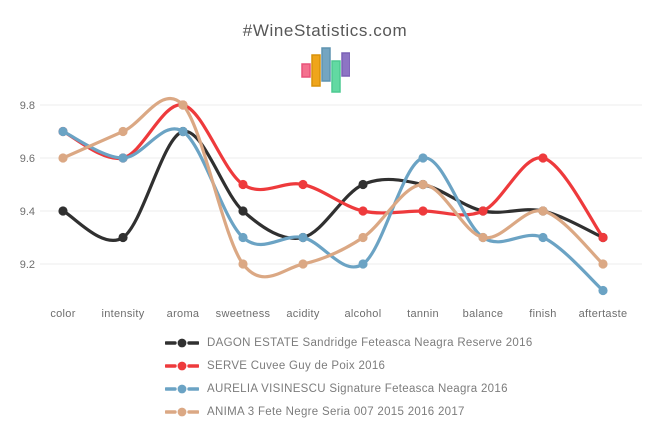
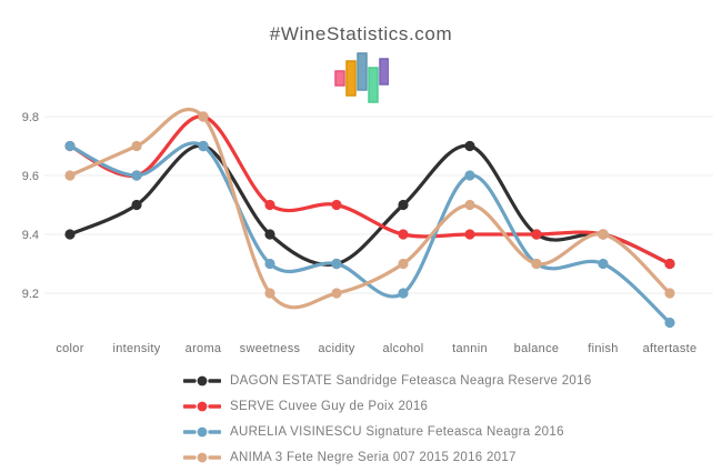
DAGON ESTATE Sandridge Feteasca Neagra Reserve 2016/intensity: 9.3 -> 9.5
DAGON ESTATE Sandridge Feteasca Neagra Reserve 2016/tannin: 9.5 -> 9.7
SERVE Cuvee Guy de Poix 2016/finish: 9.6 -> 9.4
